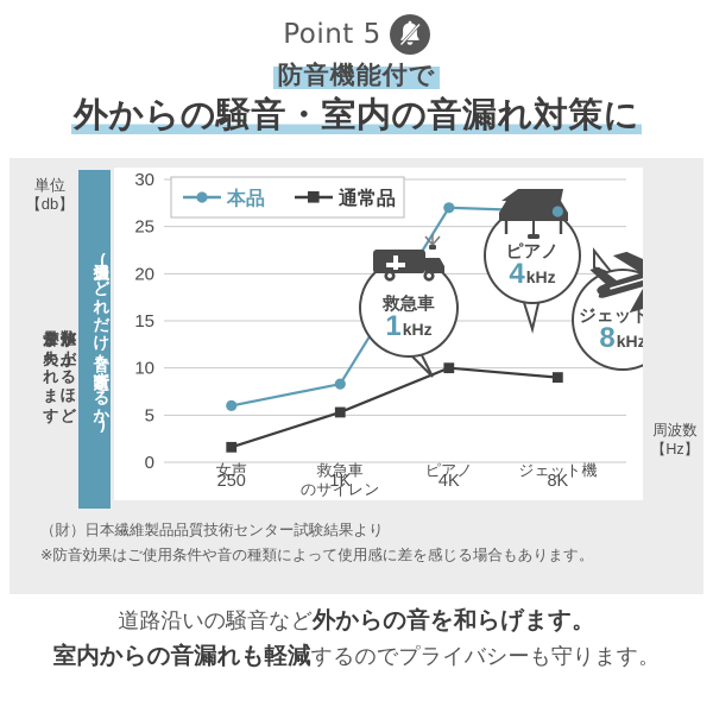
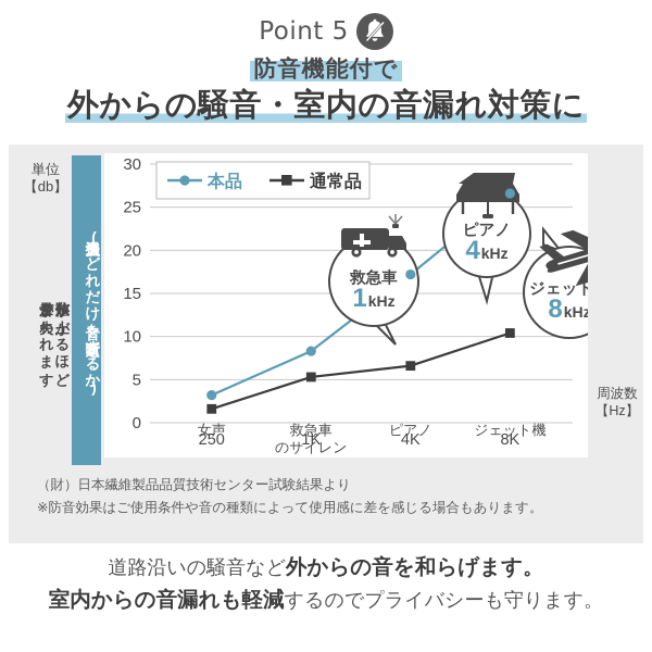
本品/250: 6 -> 3
本品/4K: 27 -> 17
通常品/4K: 10 -> 7
通常品/8K: 9 -> 10
